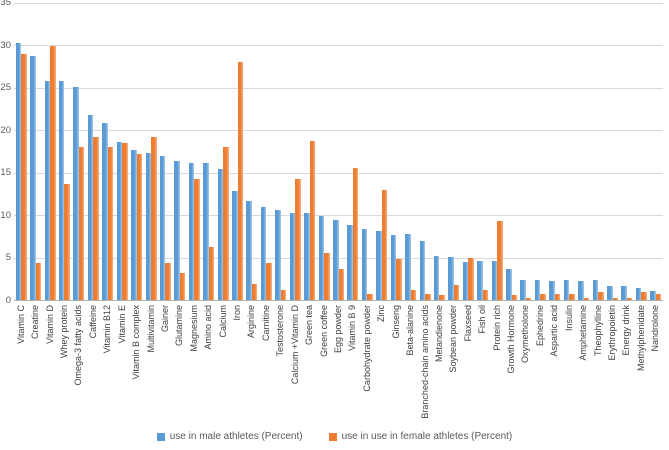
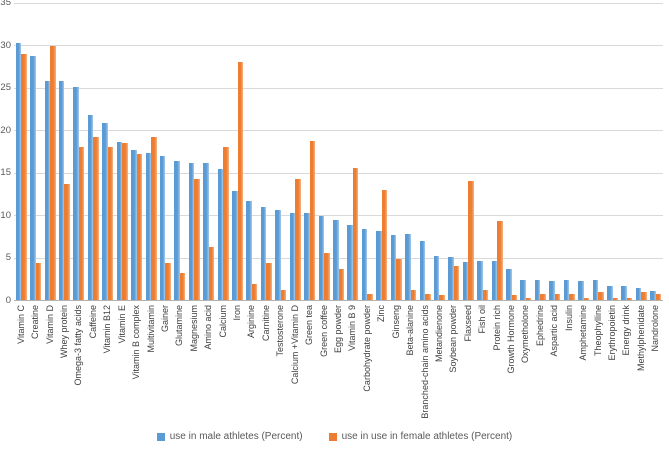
use in use in female athletes (Percent)/Soybean powder: 2 -> 4
use in use in female athletes (Percent)/Flaxseed: 5 -> 14
